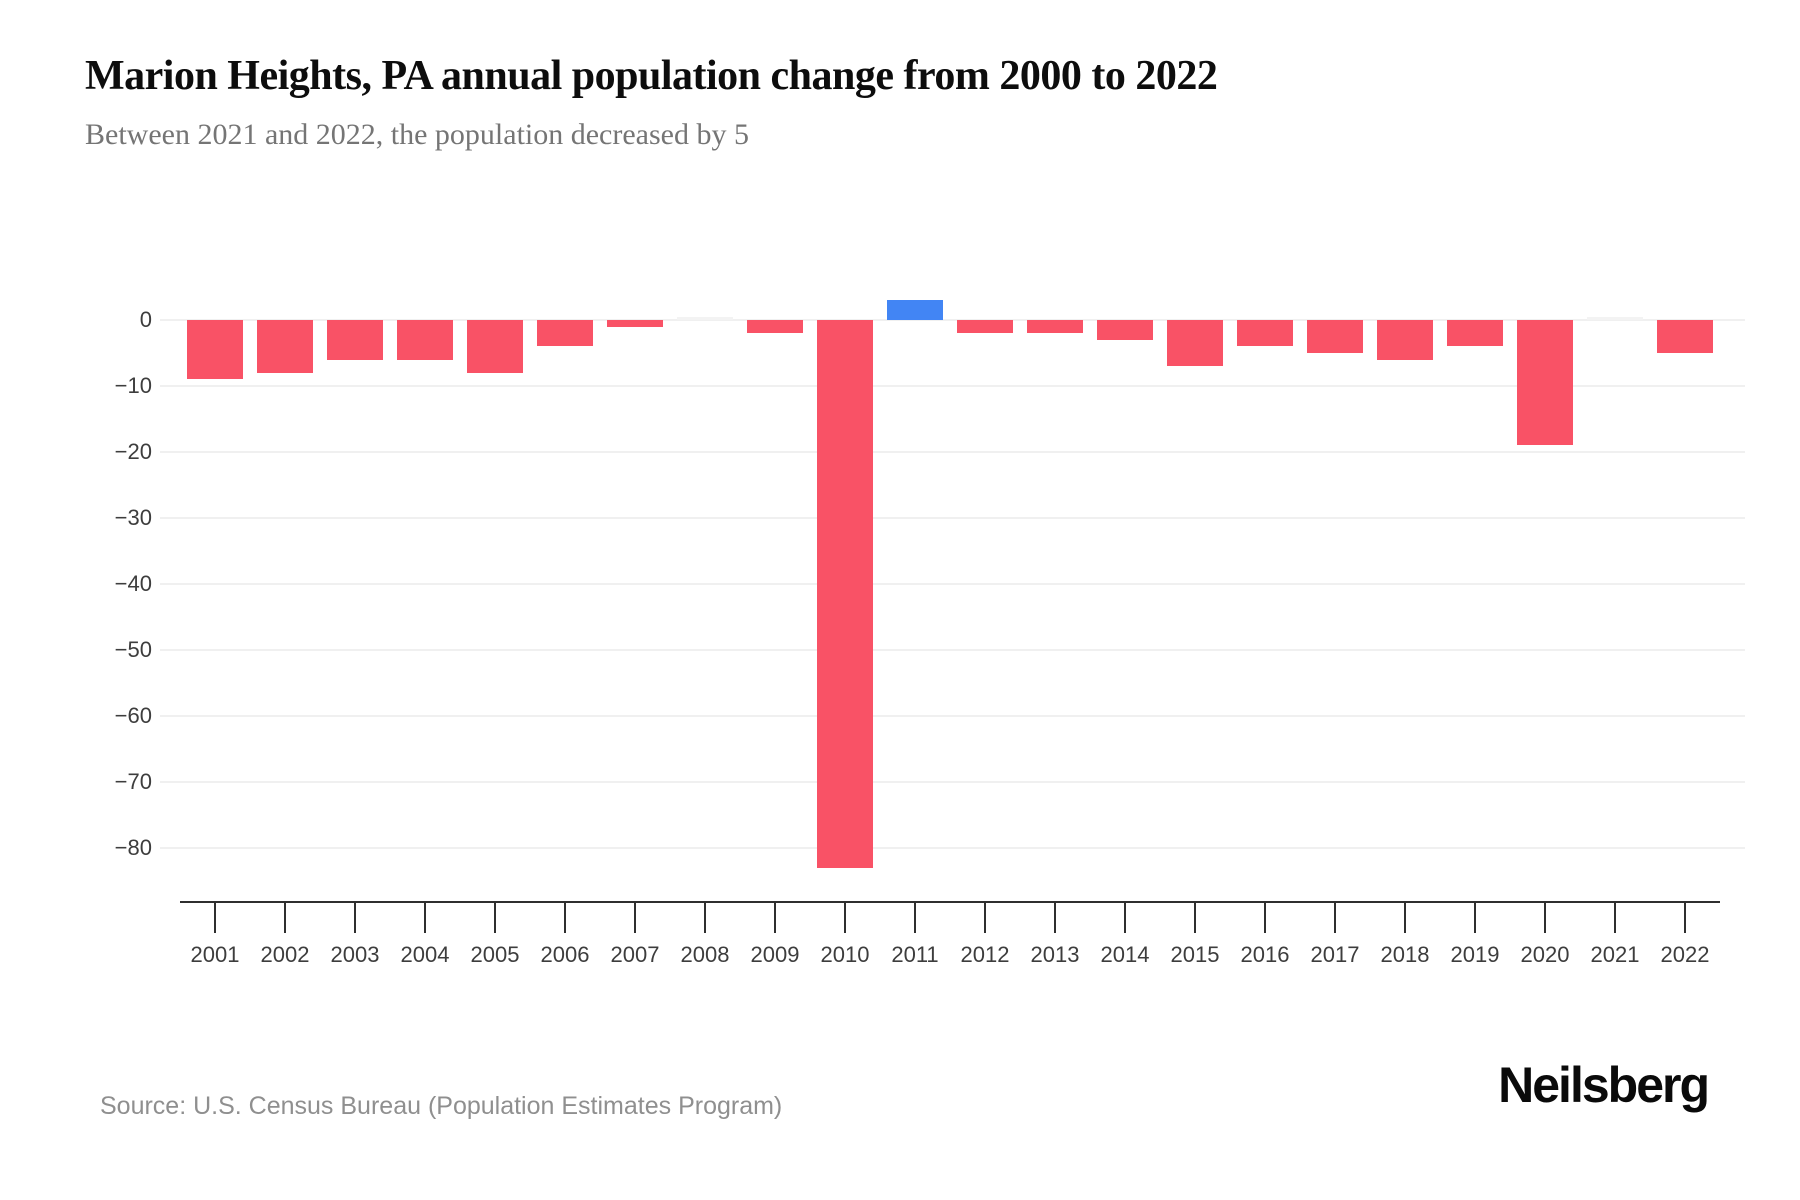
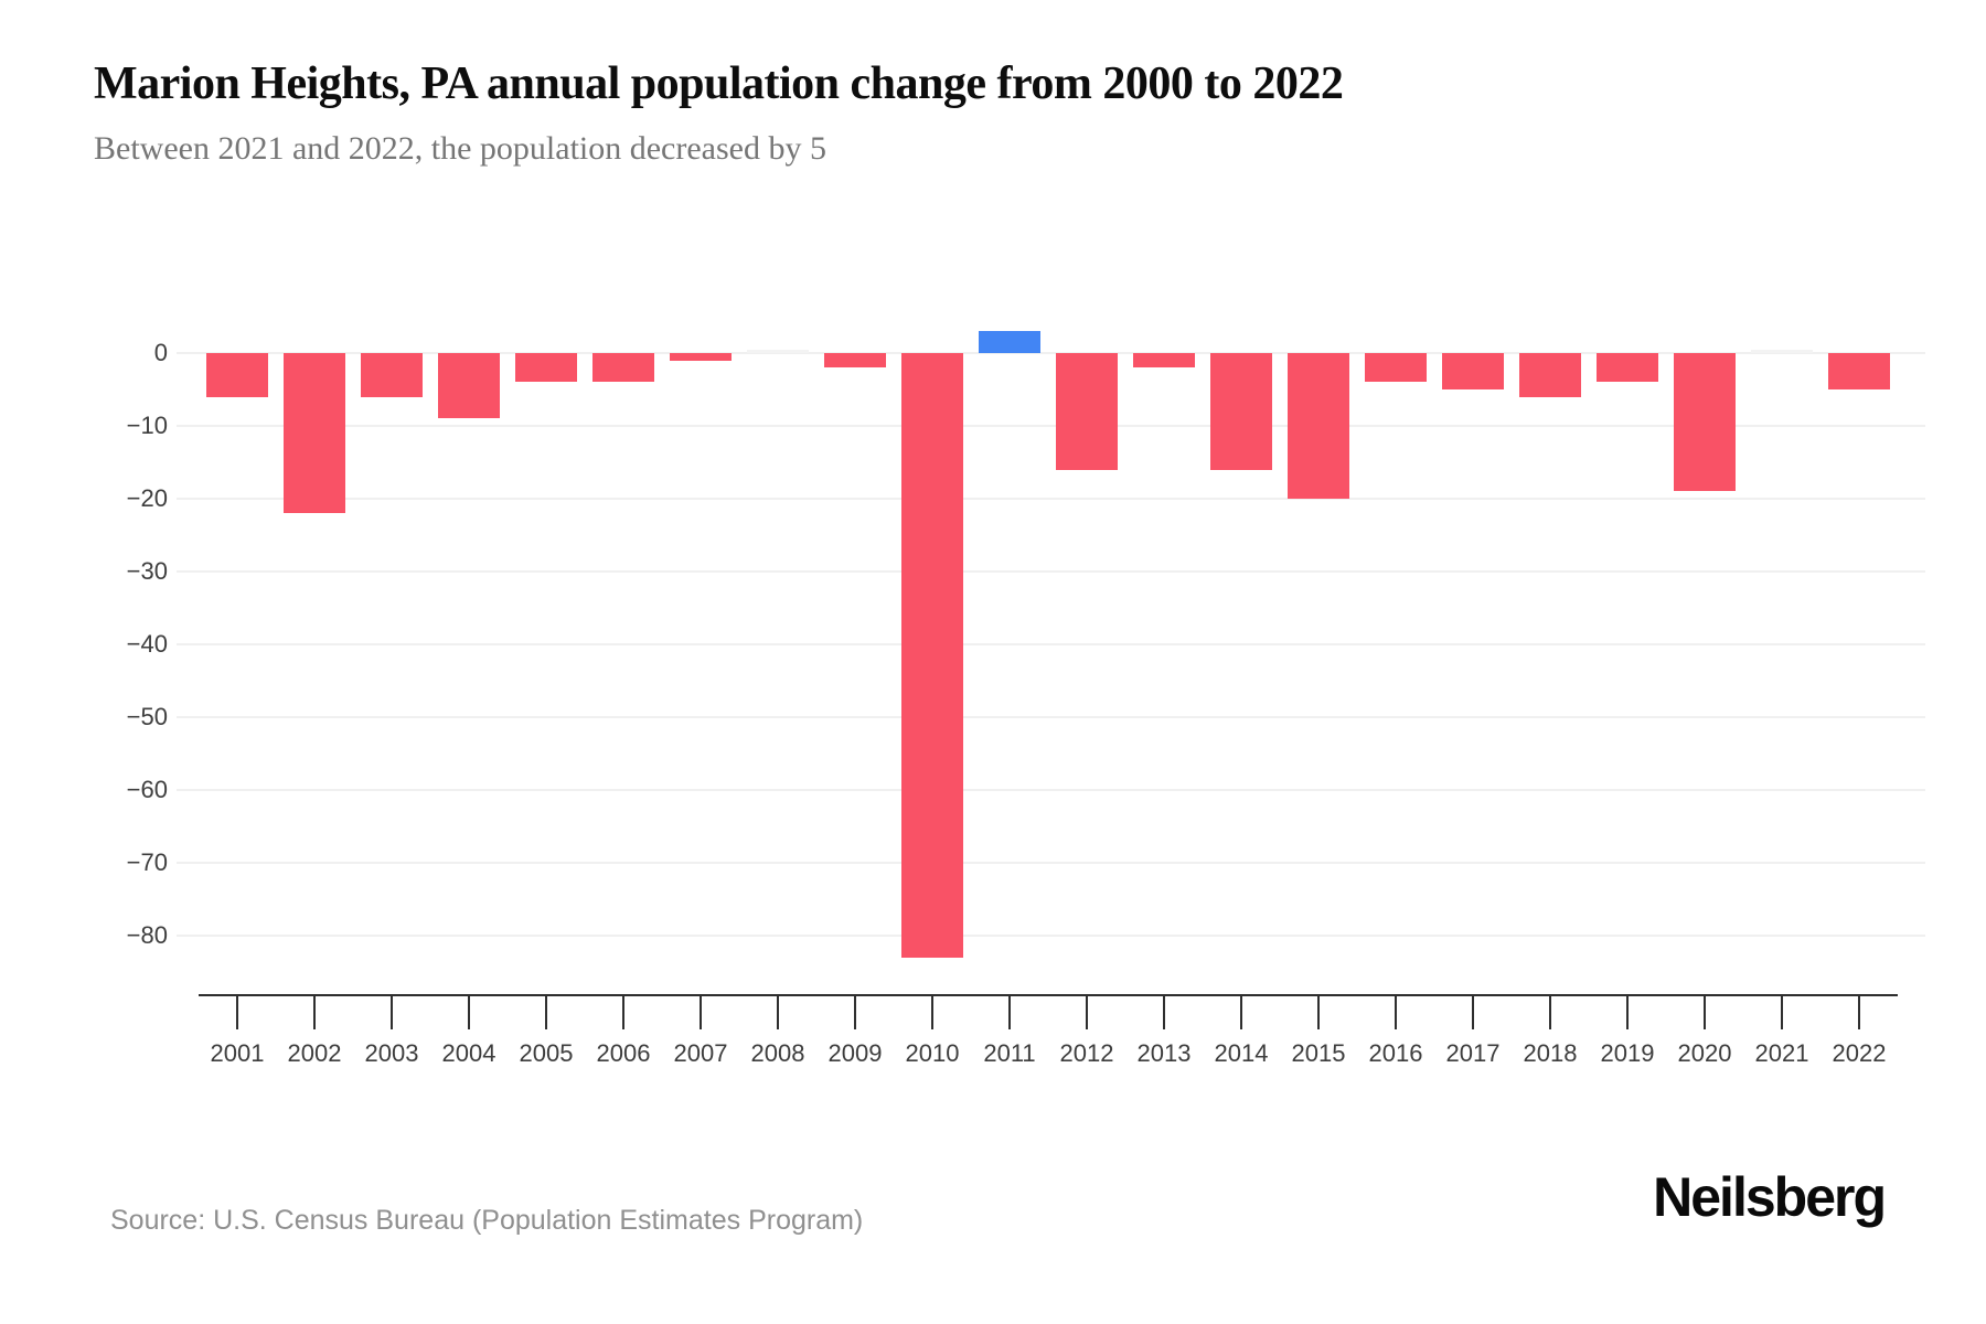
2001: -9 -> -6
2002: -8 -> -22
2004: -6 -> -9
2005: -8 -> -4
2012: -2 -> -16
2014: -3 -> -16
2015: -7 -> -20
